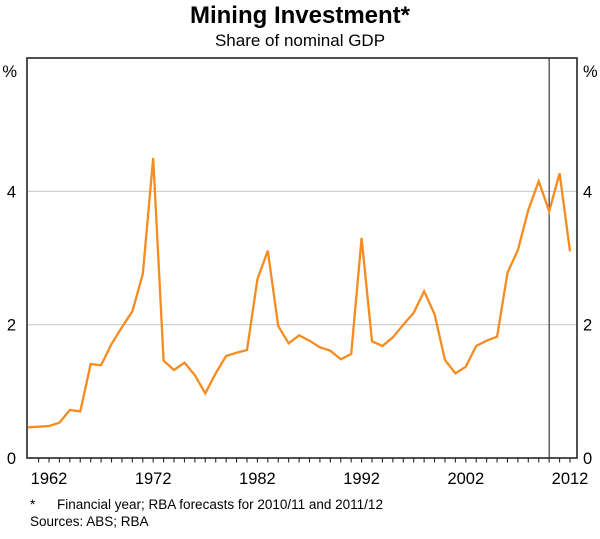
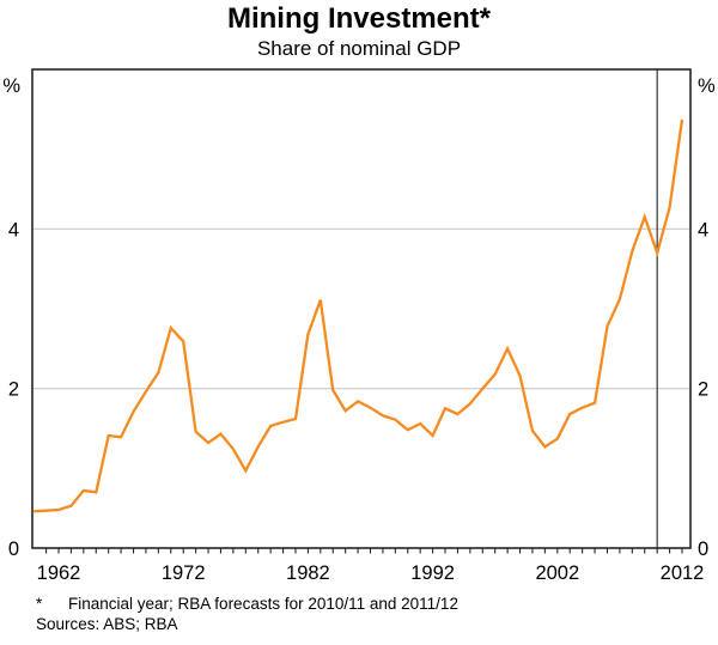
1972: 4.5 -> 2.6
1992: 3.3 -> 1.4
2012: 3.1 -> 5.4
